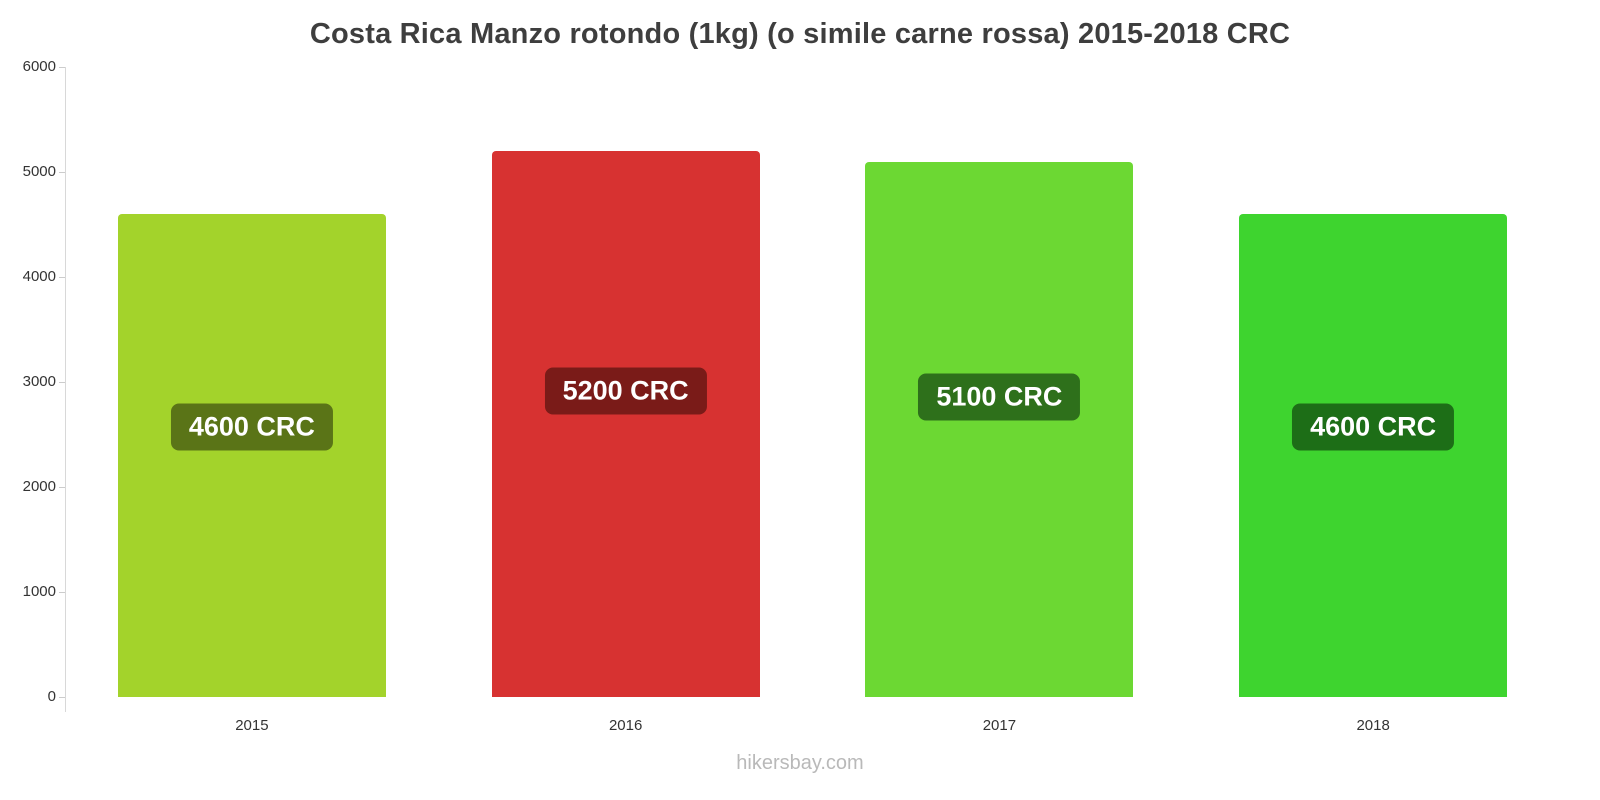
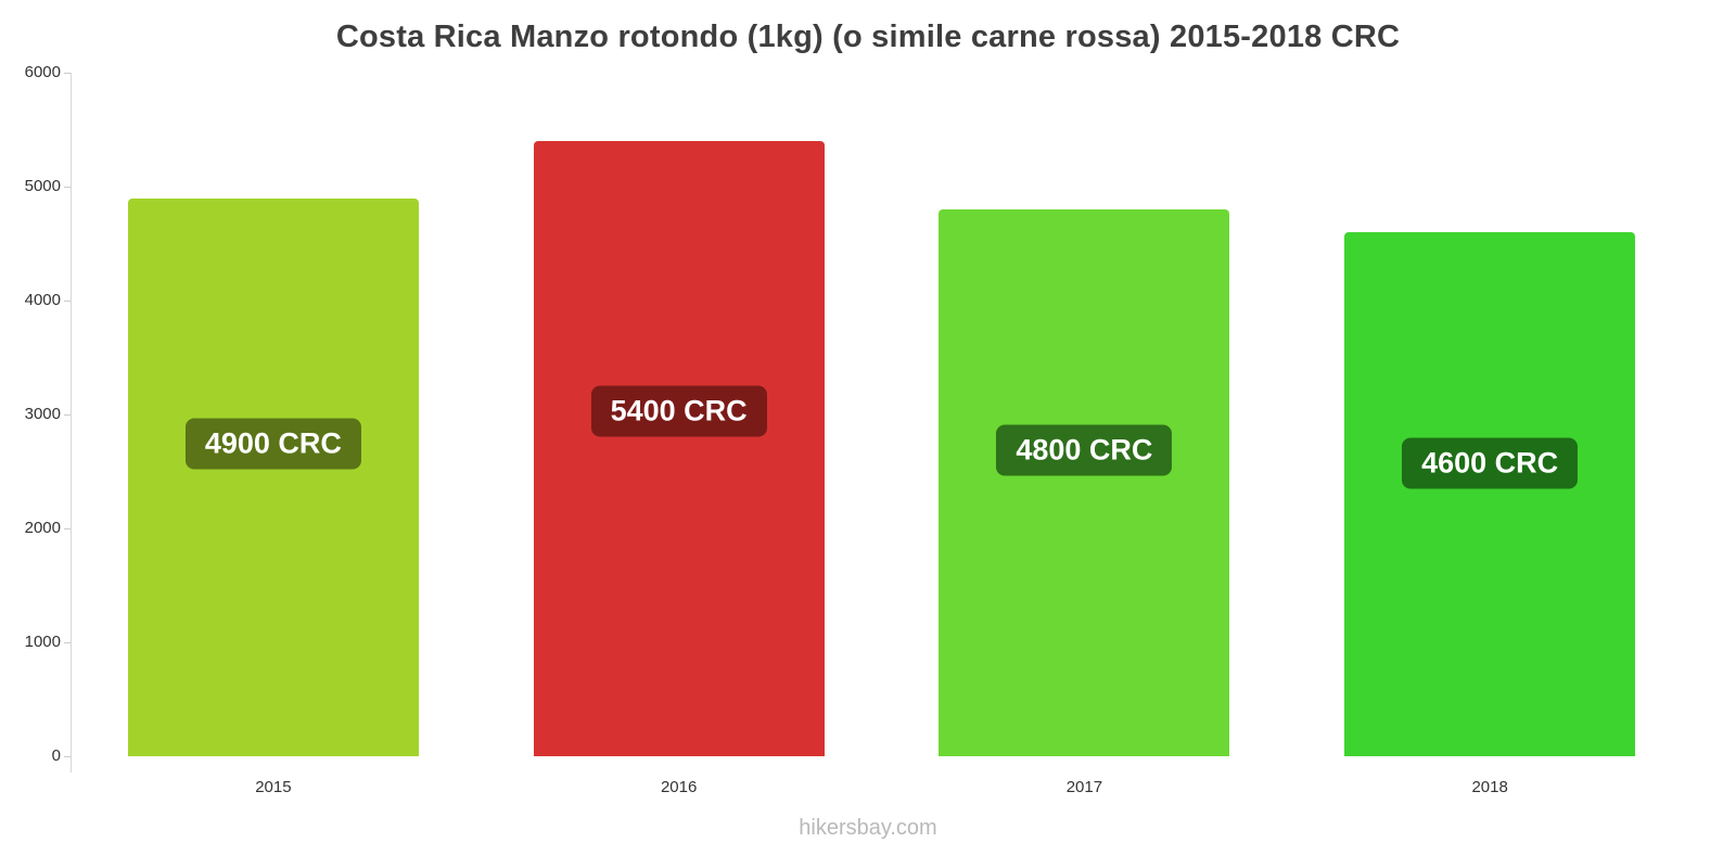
2015: 4600 -> 4900
2016: 5200 -> 5400
2017: 5100 -> 4800
